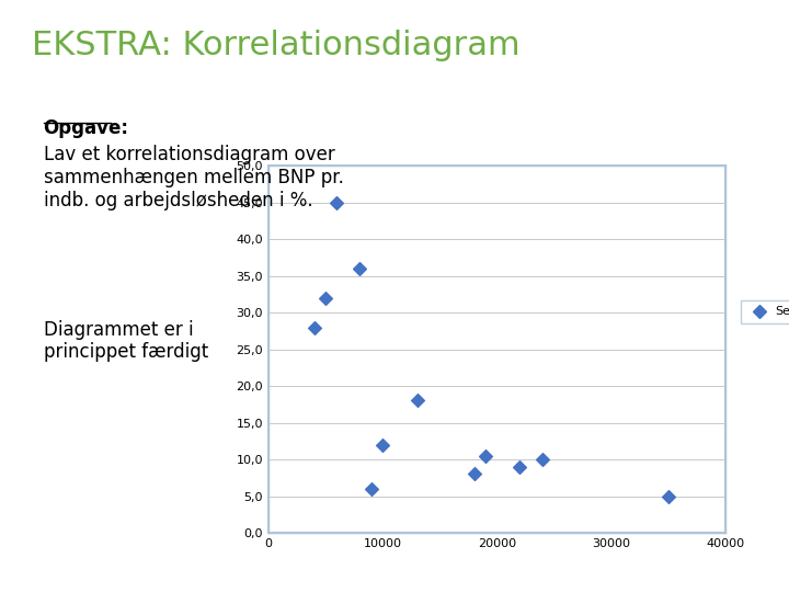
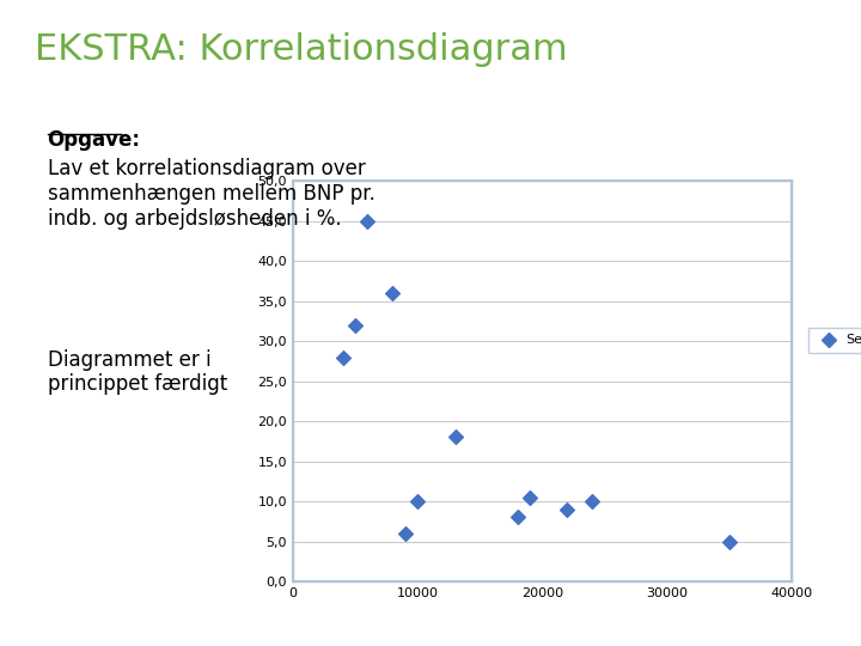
10000: 12,0 -> 10,0
